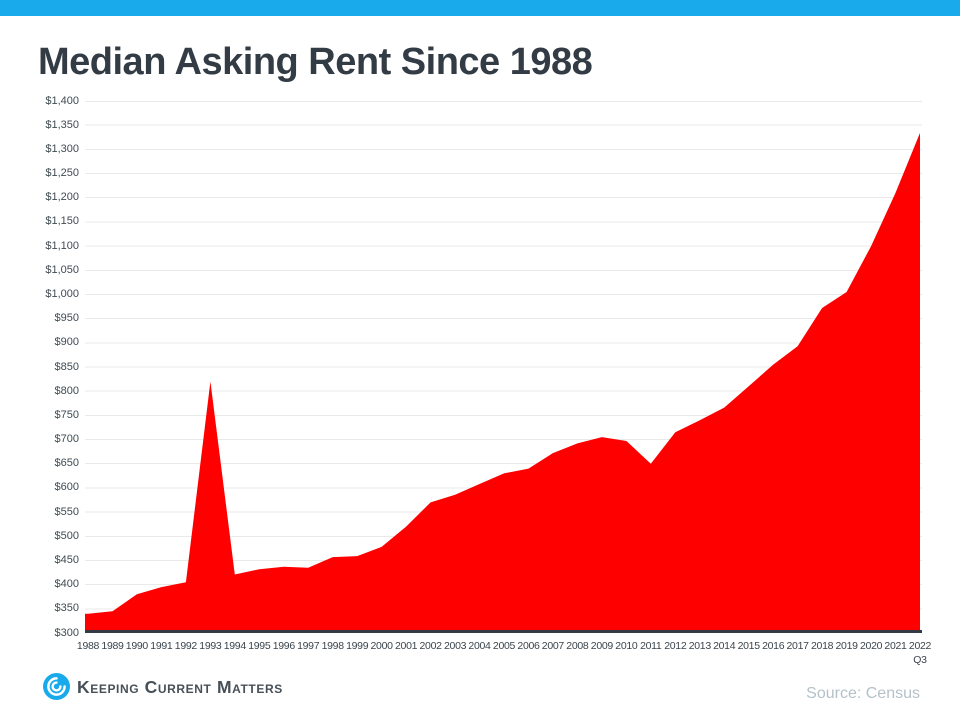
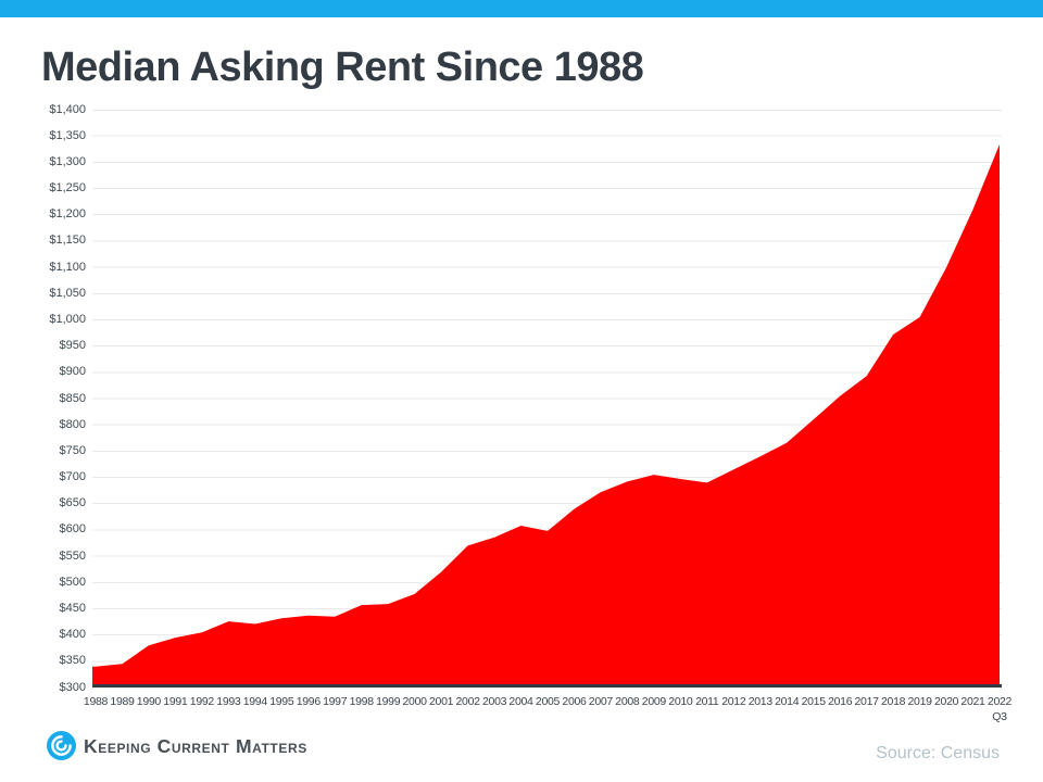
1993: $820 -> $430
2005: $630 -> $600
2011: $650 -> $690
